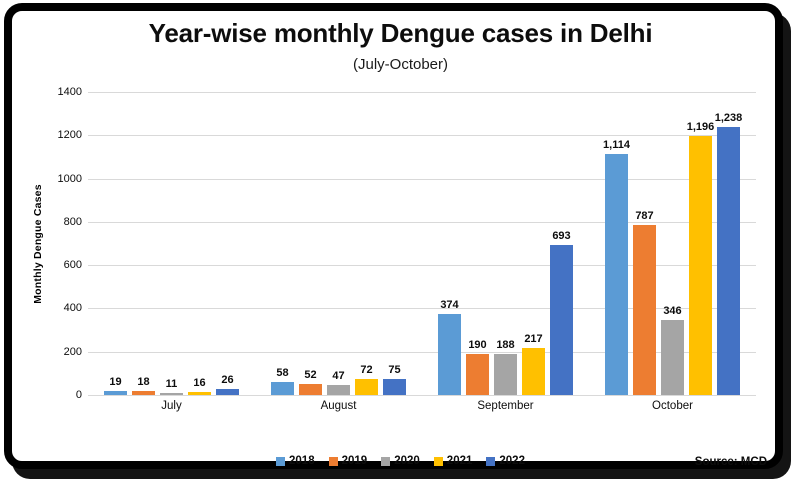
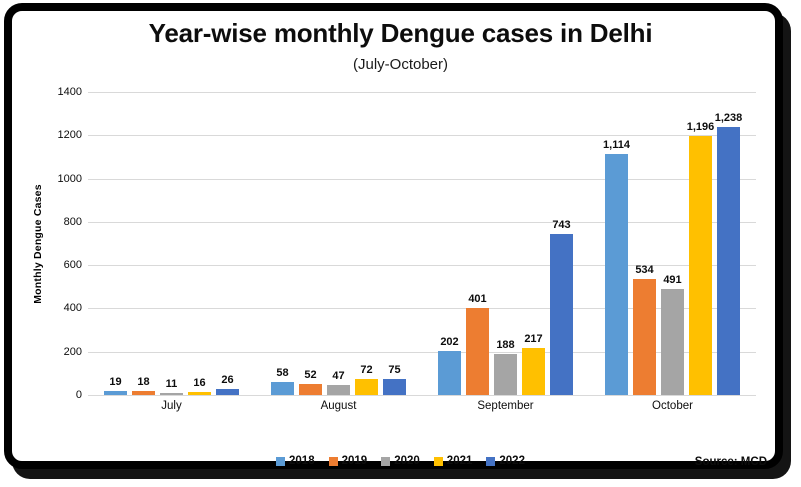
2018/September: 374 -> 202
2019/September: 190 -> 401
2022/September: 693 -> 743
2019/October: 787 -> 534
2020/October: 346 -> 491
